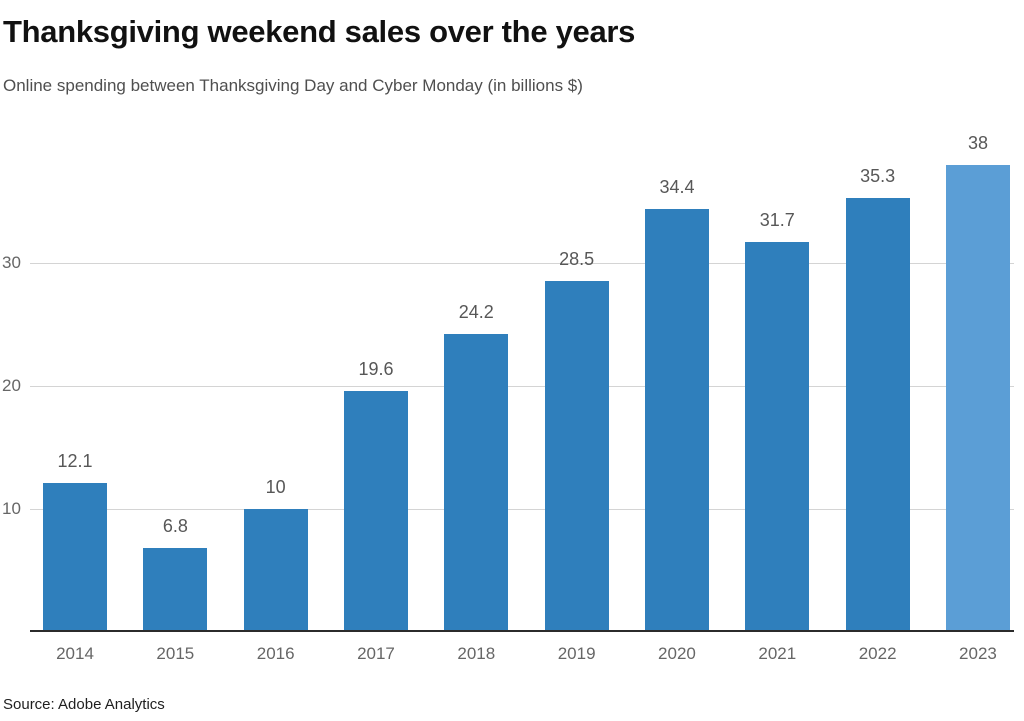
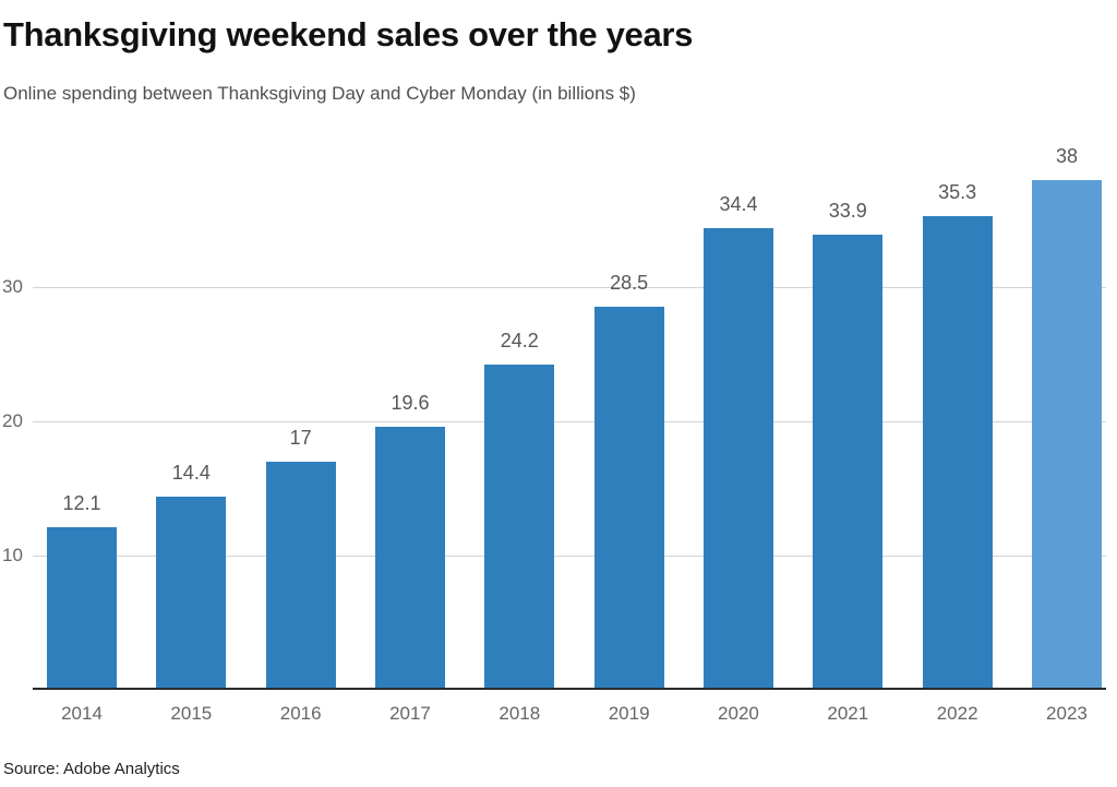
2015: 6.8 -> 14.4
2016: 10 -> 17
2021: 31.7 -> 33.9
